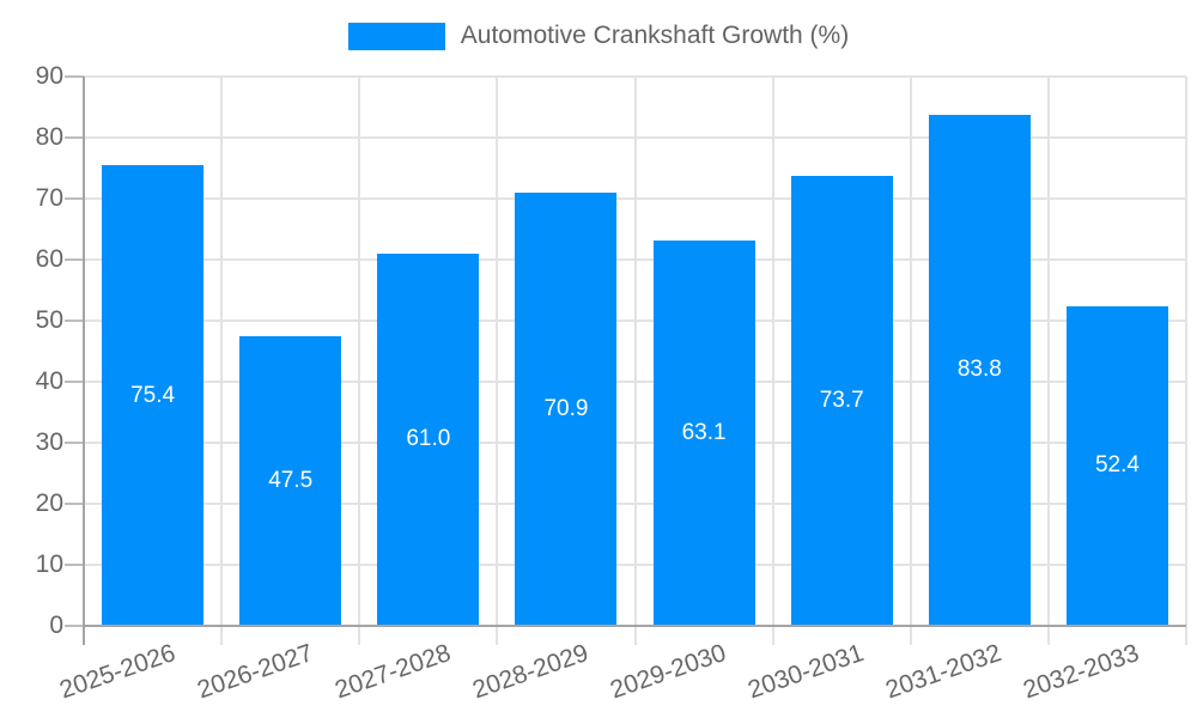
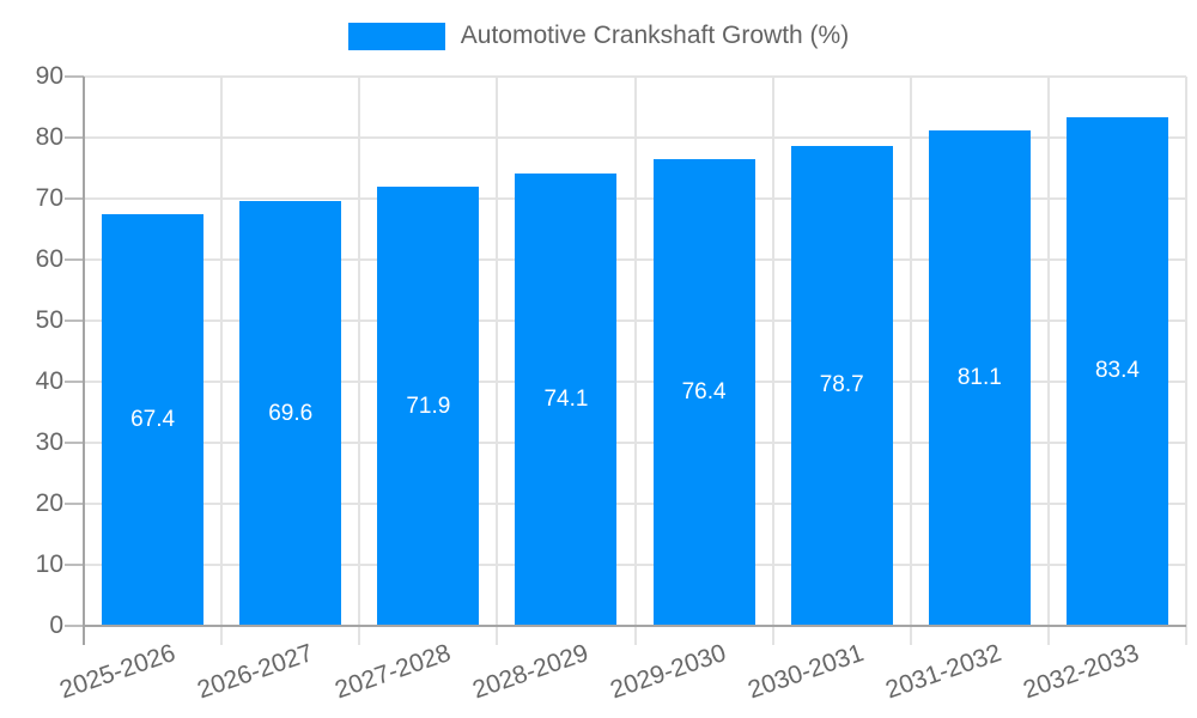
2025-2026: 75.4 -> 67.4
2026-2027: 47.5 -> 69.6
2027-2028: 61.0 -> 71.9
2028-2029: 70.9 -> 74.1
2029-2030: 63.1 -> 76.4
2030-2031: 73.7 -> 78.7
2031-2032: 83.8 -> 81.1
2032-2033: 52.4 -> 83.4
